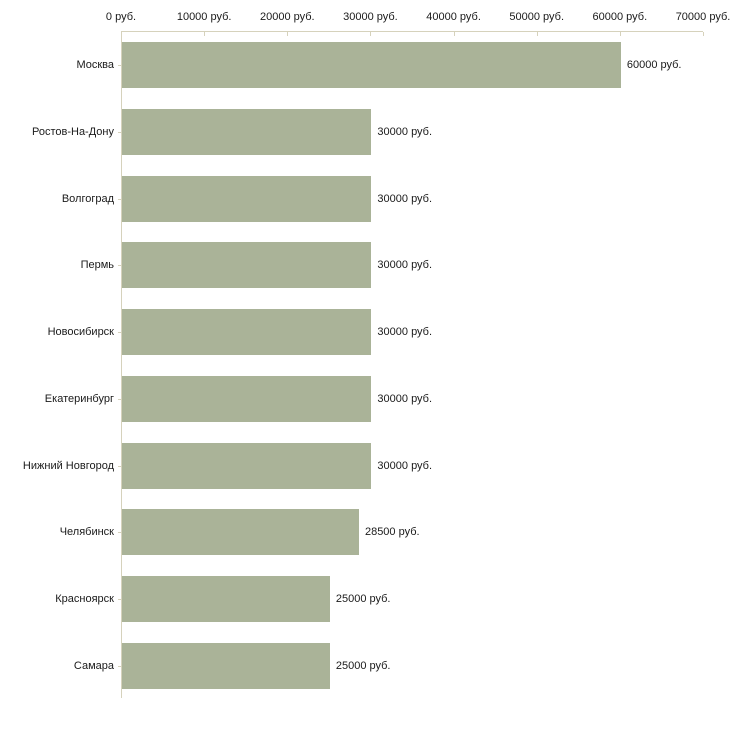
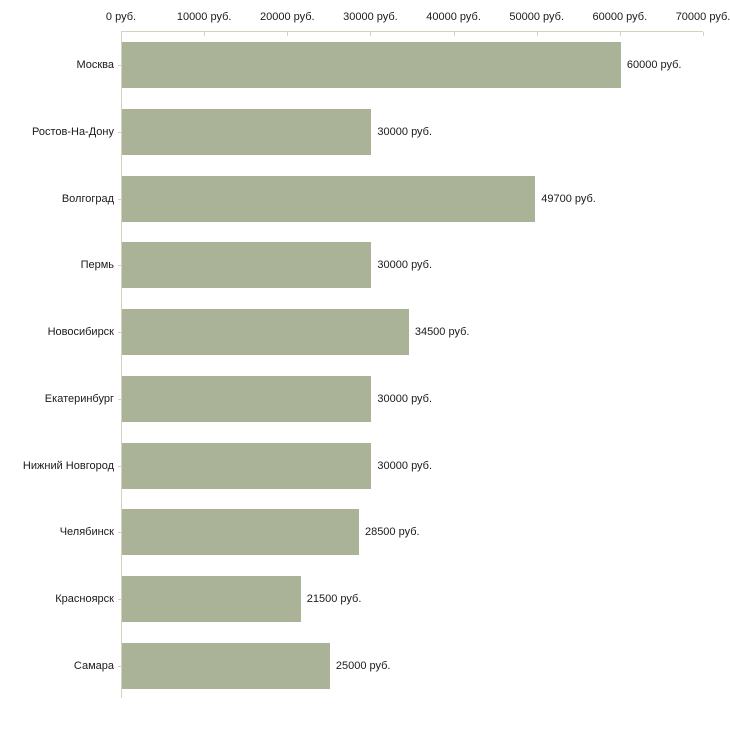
Волгоград: 30000 -> 49700
Новосибирск: 30000 -> 34500
Красноярск: 25000 -> 21500
